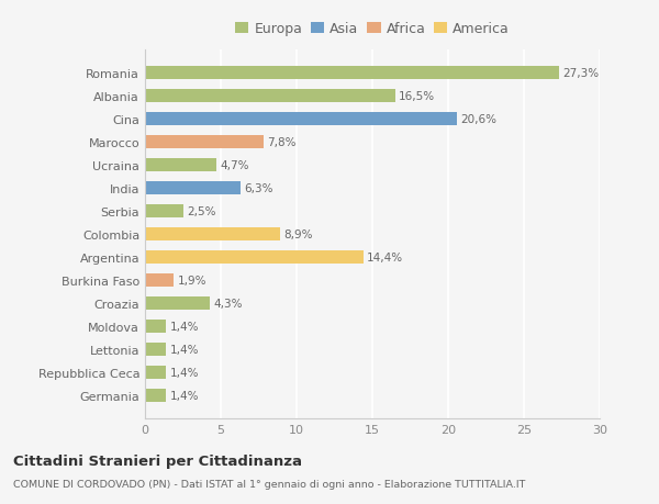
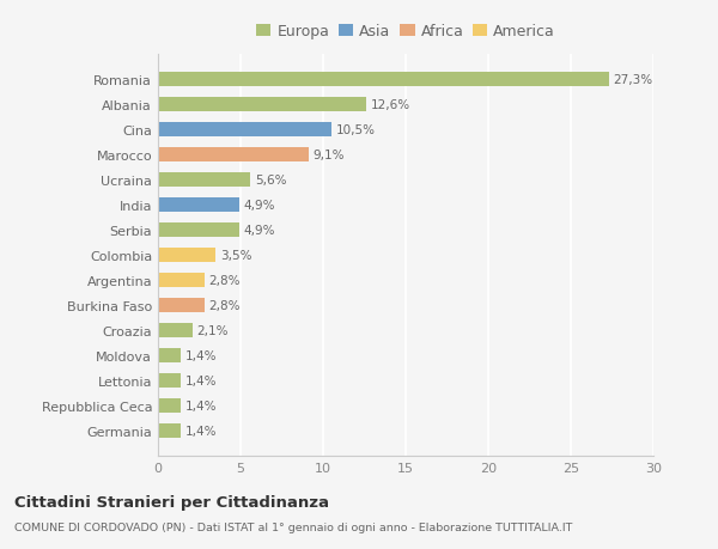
Albania: 16,5% -> 12,6%
Cina: 20,6% -> 10,5%
Marocco: 7,8% -> 9,1%
Ucraina: 4,7% -> 5,6%
India: 6,3% -> 4,9%
Serbia: 2,5% -> 4,9%
Colombia: 8,9% -> 3,5%
Argentina: 14,4% -> 2,8%
Burkina Faso: 1,9% -> 2,8%
Croazia: 4,3% -> 2,1%
